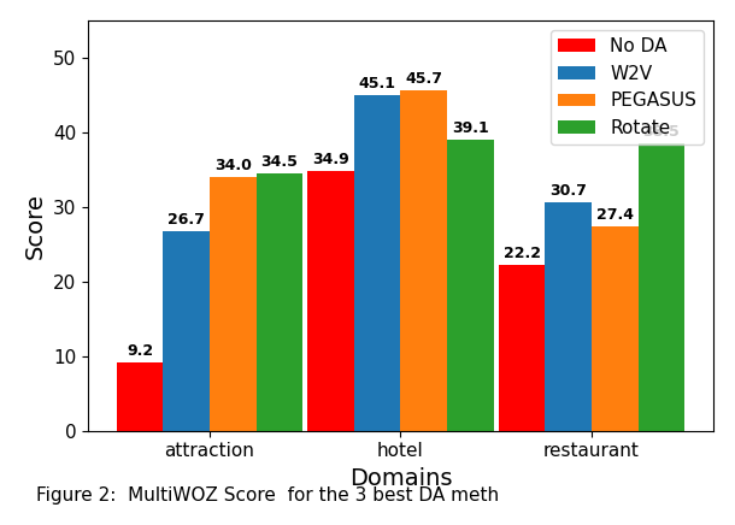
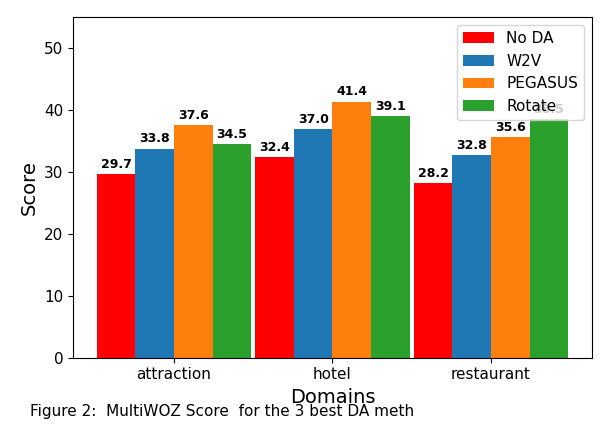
No DA/attraction: 9.2 -> 29.7
W2V/attraction: 26.7 -> 33.8
PEGASUS/attraction: 34.0 -> 37.6
No DA/hotel: 34.9 -> 32.4
W2V/hotel: 45.1 -> 37.0
PEGASUS/hotel: 45.7 -> 41.4
No DA/restaurant: 22.2 -> 28.2
W2V/restaurant: 30.7 -> 32.8
PEGASUS/restaurant: 27.4 -> 35.6
